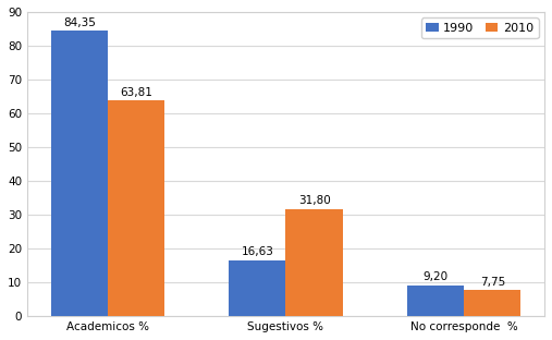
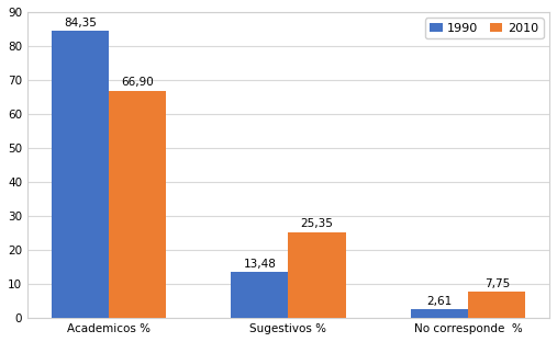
2010/Academicos %: 63,81 -> 66,90
1990/Sugestivos %: 16,63 -> 13,48
2010/Sugestivos %: 31,80 -> 25,35
1990/No corresponde %: 9,20 -> 2,61
